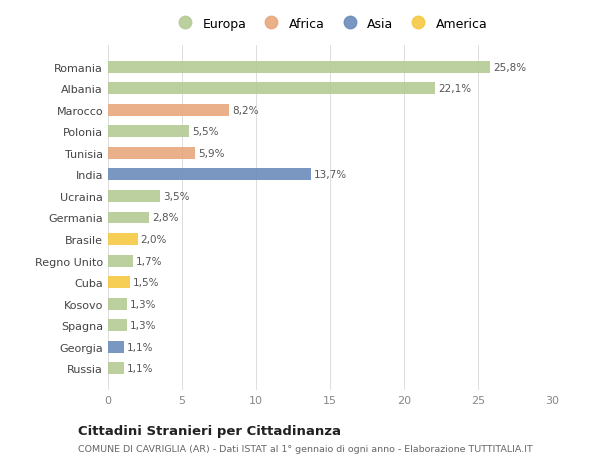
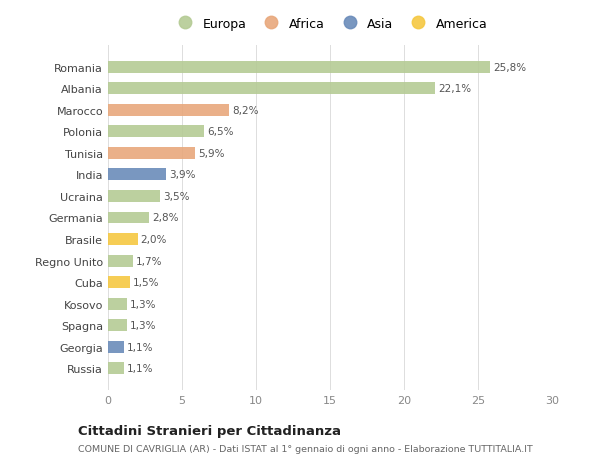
Polonia: 5,5% -> 6,5%
India: 13,7% -> 3,9%
